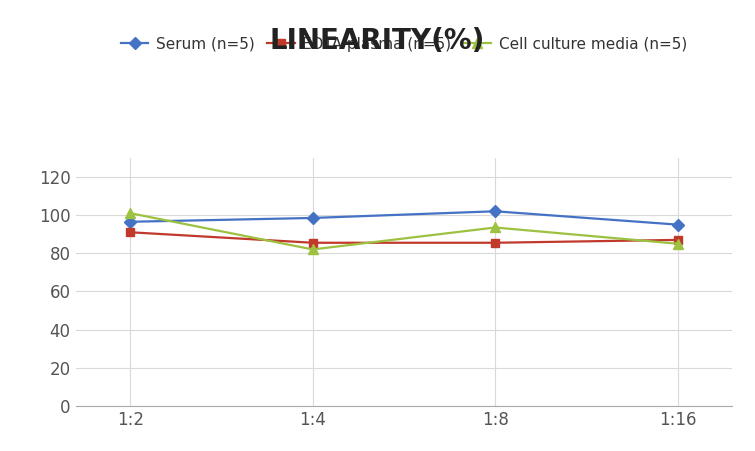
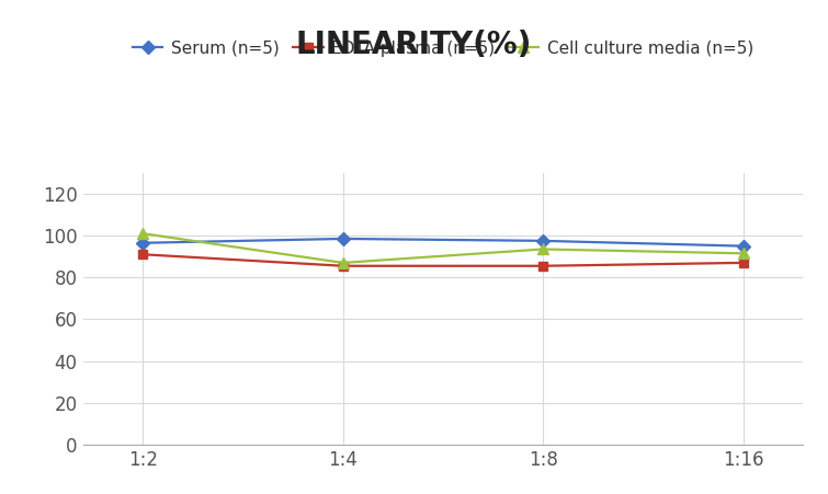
Cell culture media (n=5)/1:4: 82 -> 87
Serum (n=5)/1:8: 102 -> 98
Cell culture media (n=5)/1:16: 85 -> 92
